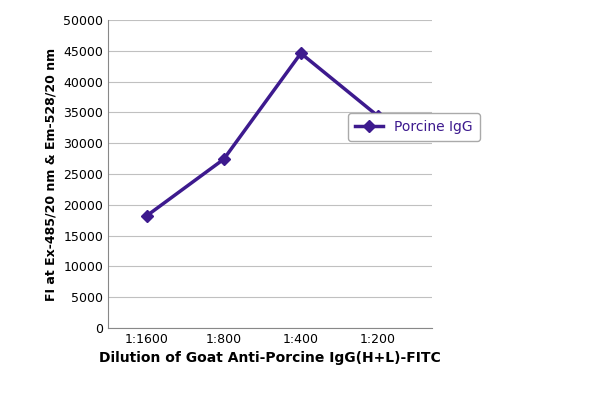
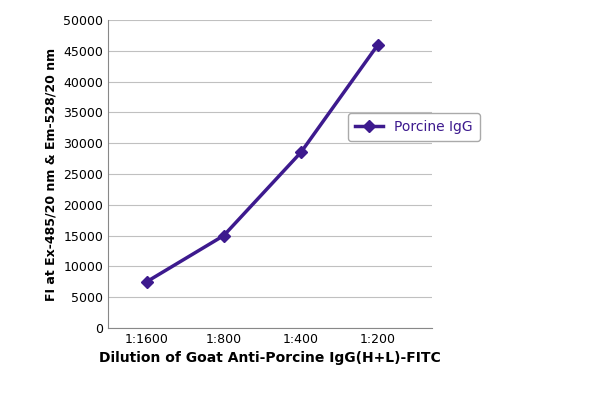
1:1600: 18200 -> 7500
1:800: 27400 -> 15000
1:400: 44600 -> 28500
1:200: 34400 -> 46000
